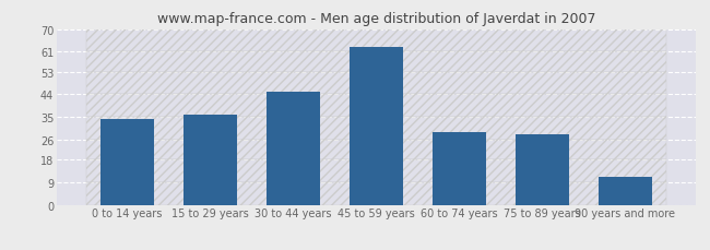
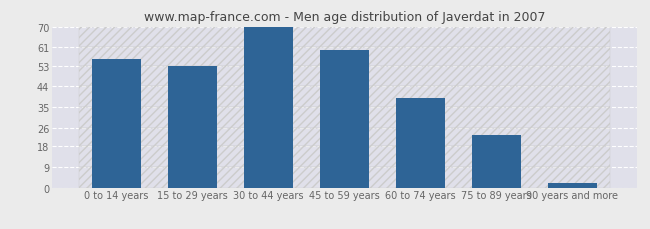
0 to 14 years: 34 -> 56
15 to 29 years: 36 -> 53
30 to 44 years: 45 -> 70
45 to 59 years: 63 -> 60
60 to 74 years: 29 -> 39
75 to 89 years: 28 -> 23
90 years and more: 11 -> 2
